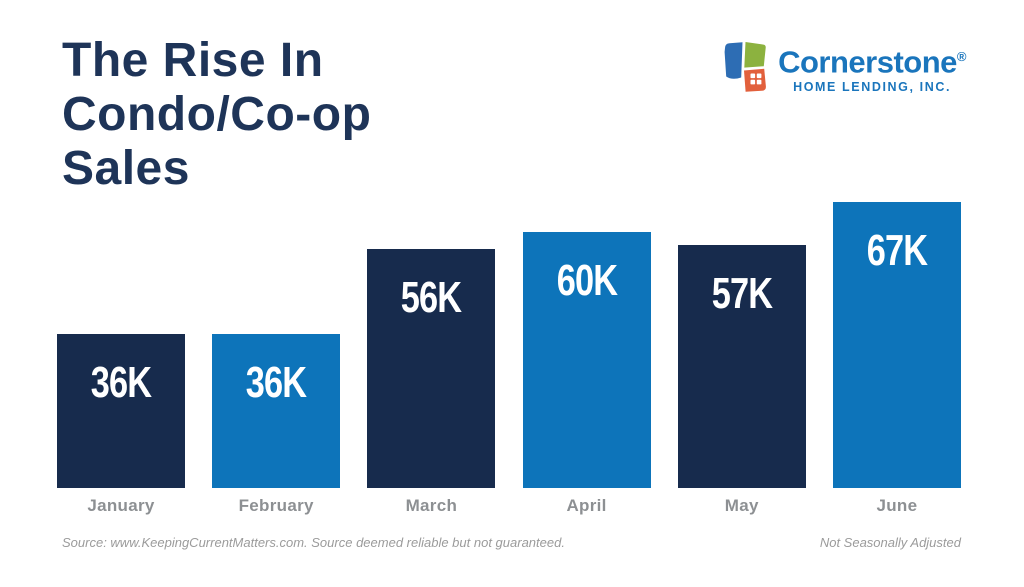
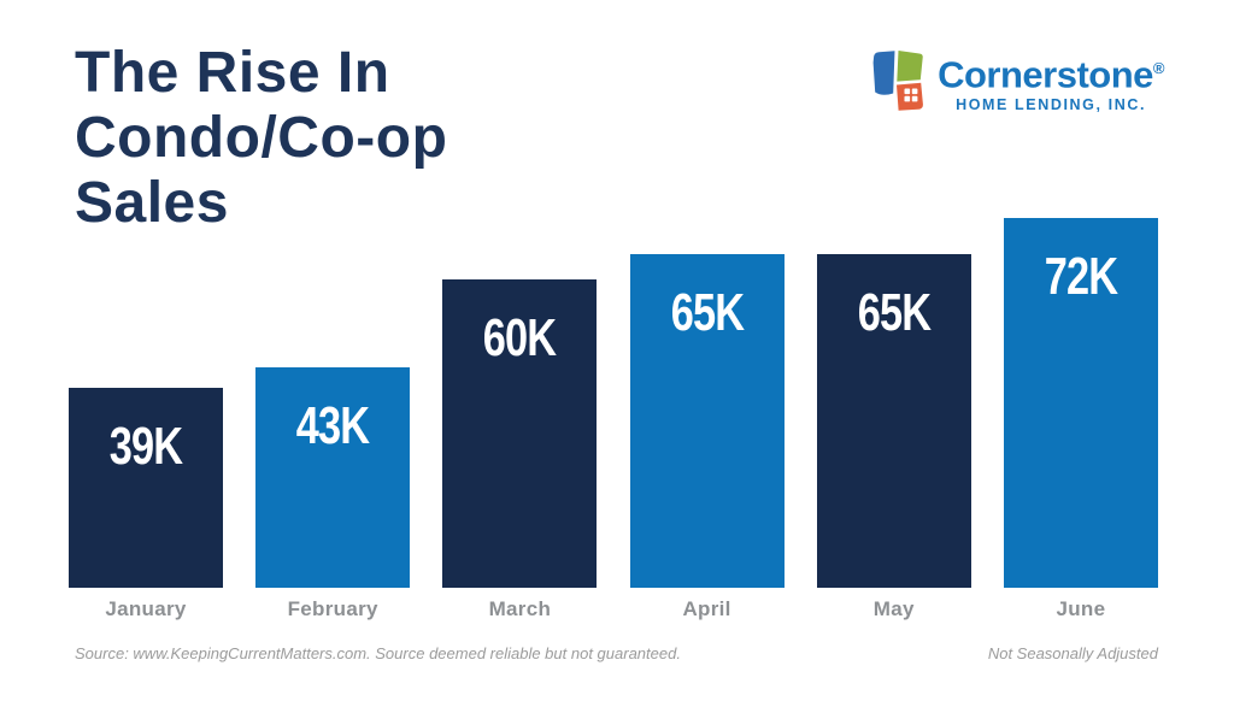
January: 36K -> 39K
February: 36K -> 43K
March: 56K -> 60K
April: 60K -> 65K
May: 57K -> 65K
June: 67K -> 72K
